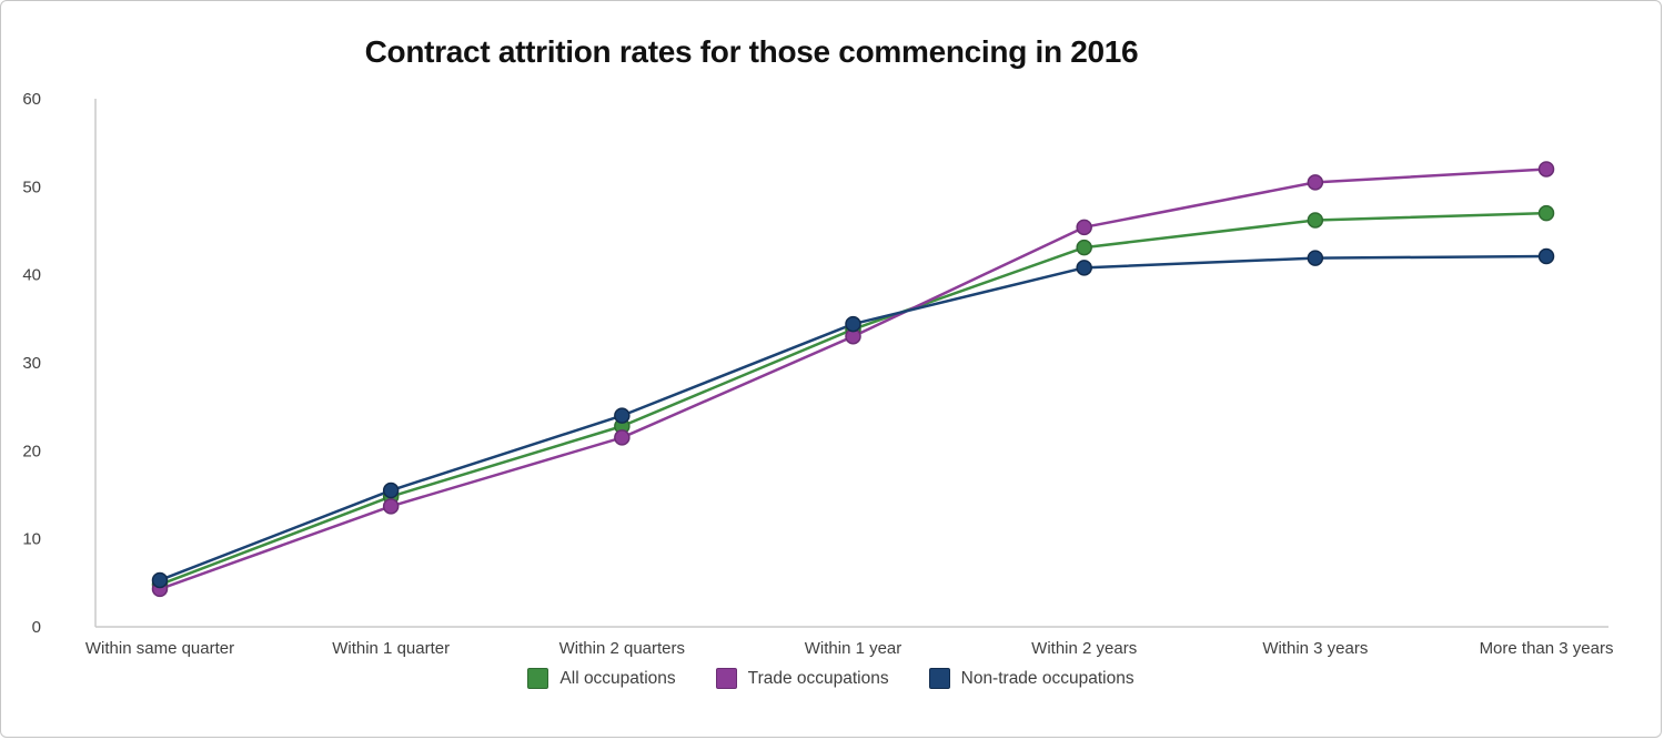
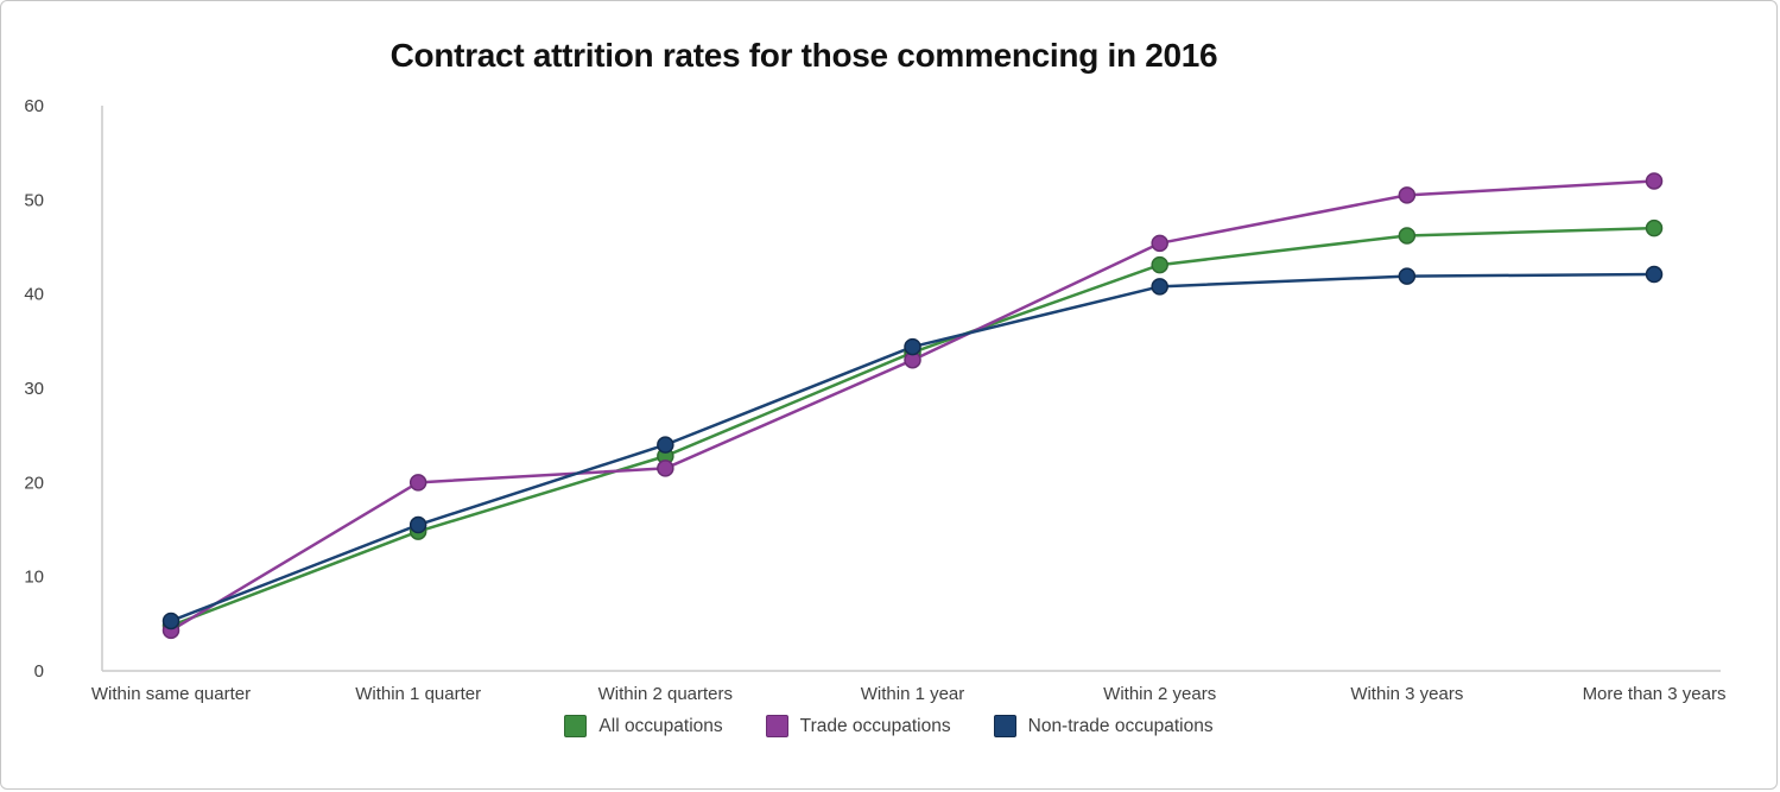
Trade occupations/Within 1 quarter: 14 -> 20
